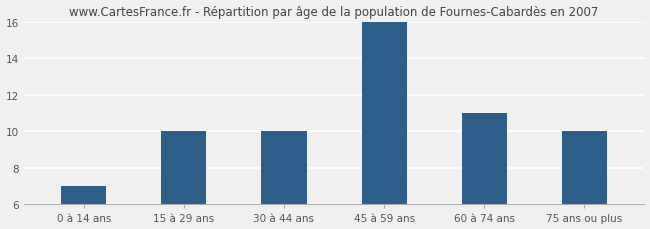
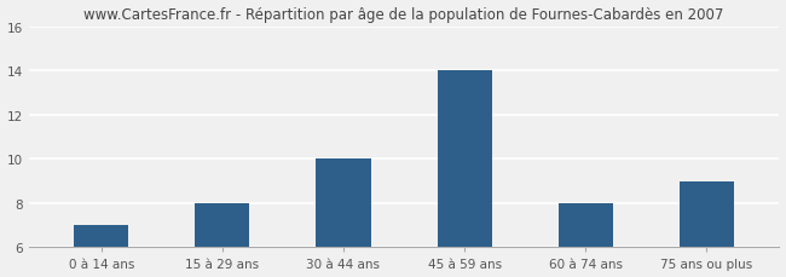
15 à 29 ans: 10 -> 8
45 à 59 ans: 16 -> 14
60 à 74 ans: 11 -> 8
75 ans ou plus: 10 -> 9
